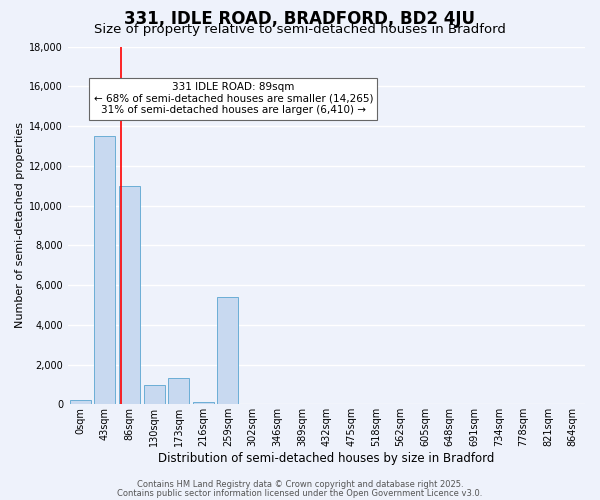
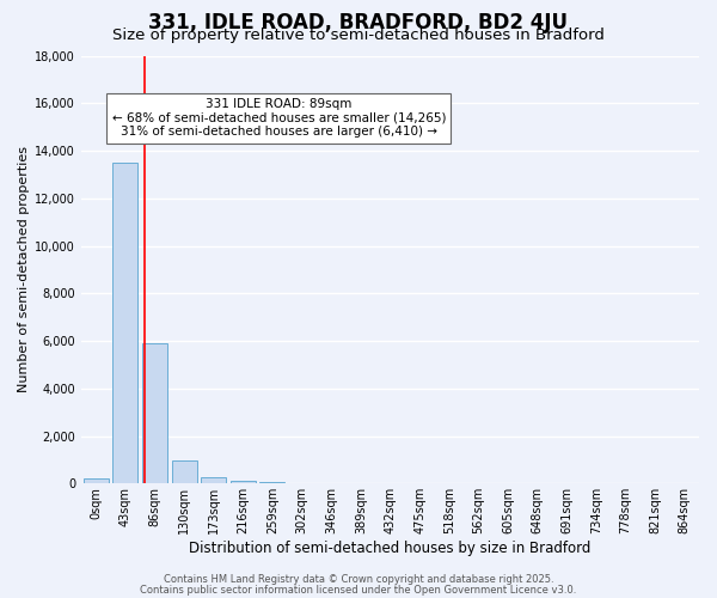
86sqm: 11,000 -> 5,900
173sqm: 1,300 -> 300
259sqm: 5,400 -> 0
